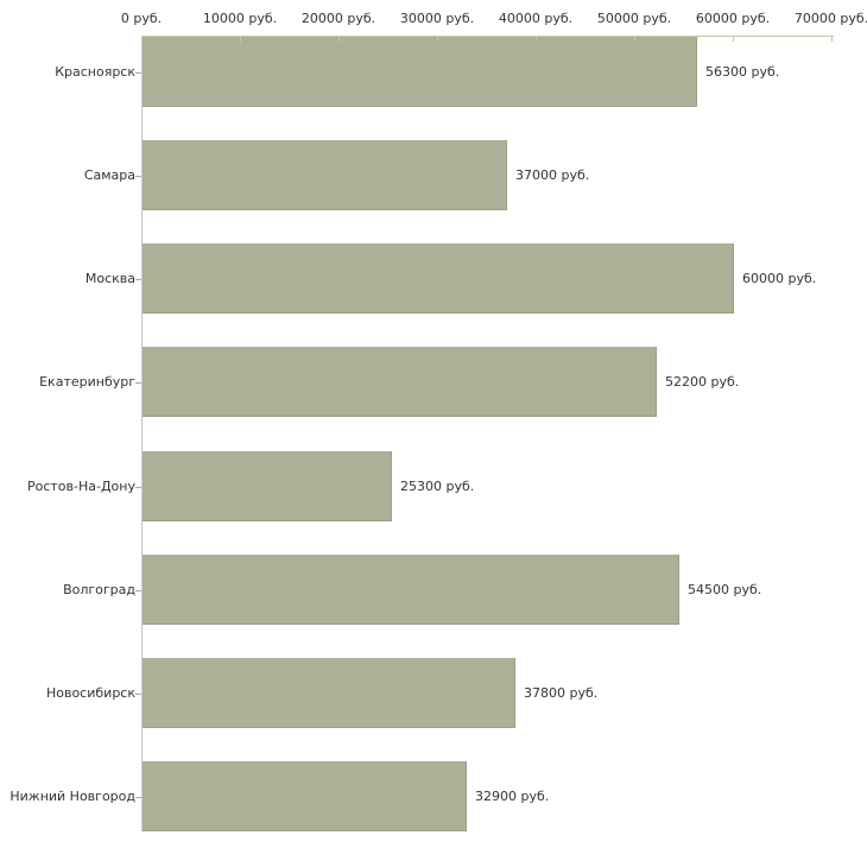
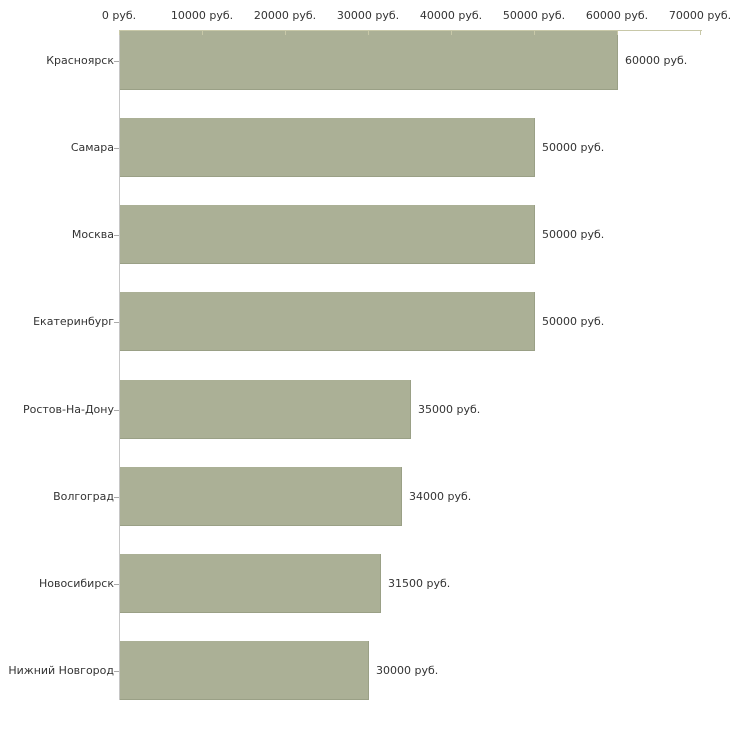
Красноярск: 56300 -> 60000
Самара: 37000 -> 50000
Москва: 60000 -> 50000
Екатеринбург: 52200 -> 50000
Ростов-На-Дону: 25300 -> 35000
Волгоград: 54500 -> 34000
Новосибирск: 37800 -> 31500
Нижний Новгород: 32900 -> 30000
